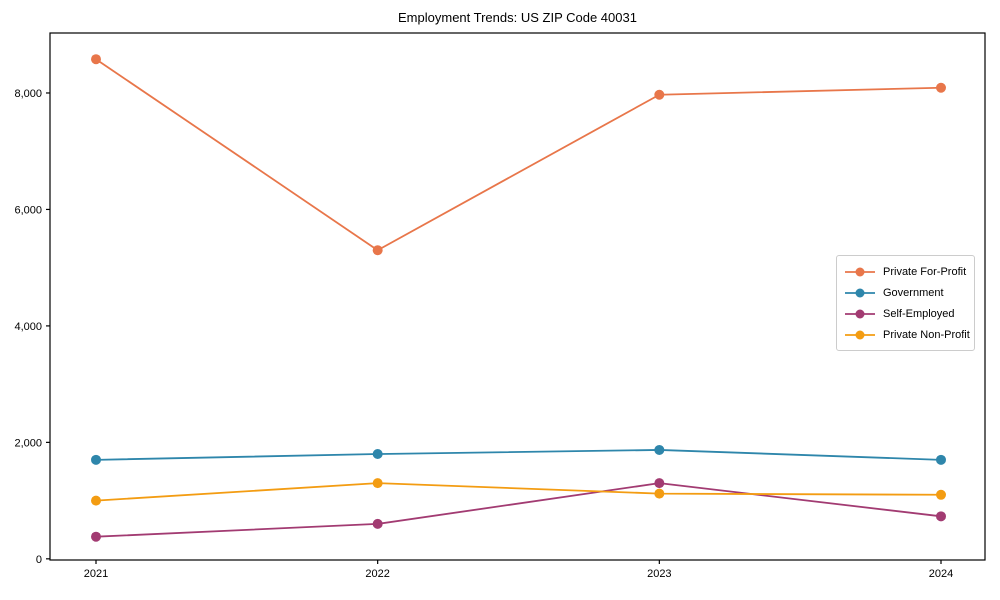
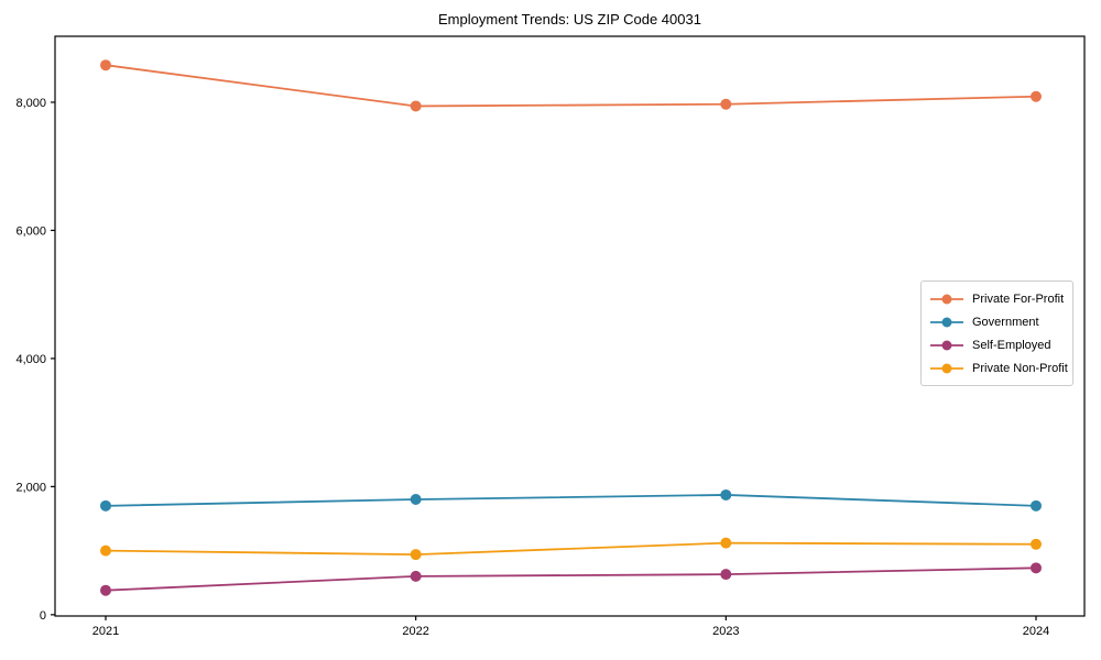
Private For-Profit/2022: 5300 -> 7900
Private Non-Profit/2022: 1300 -> 900
Self-Employed/2023: 1300 -> 600
